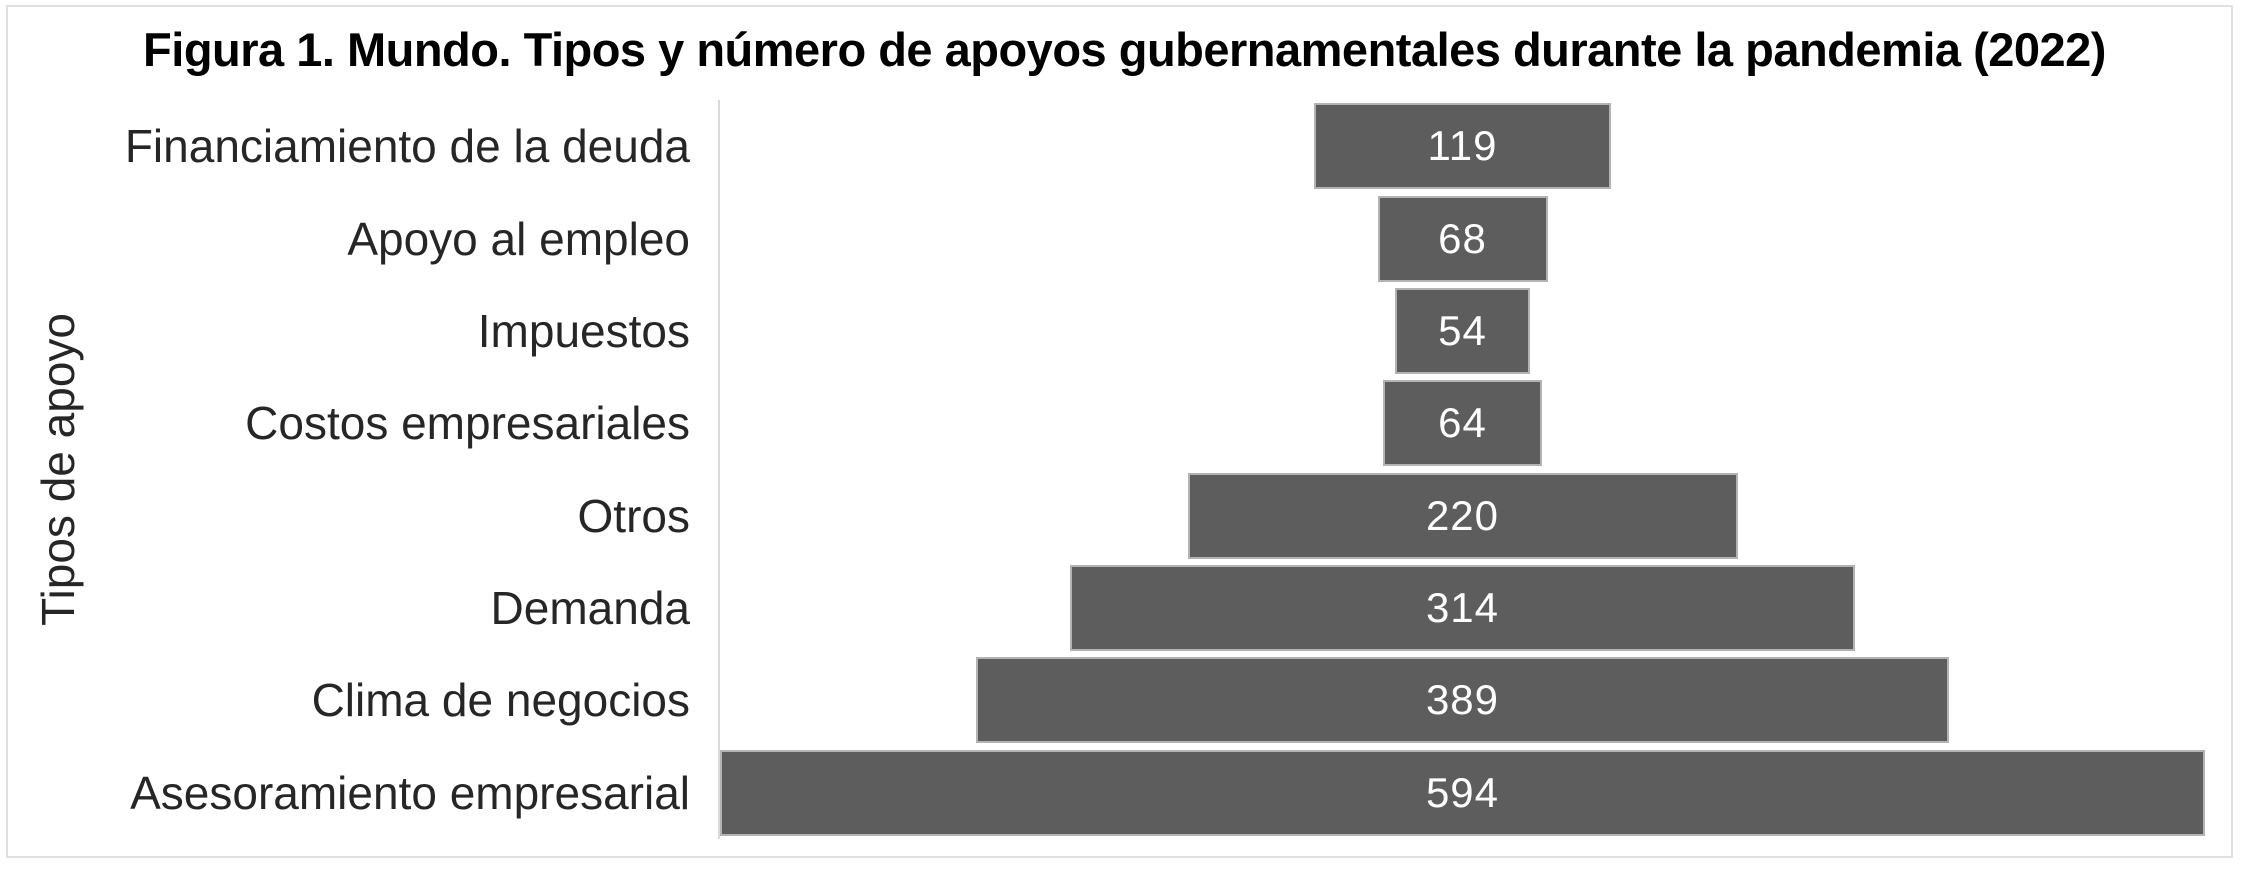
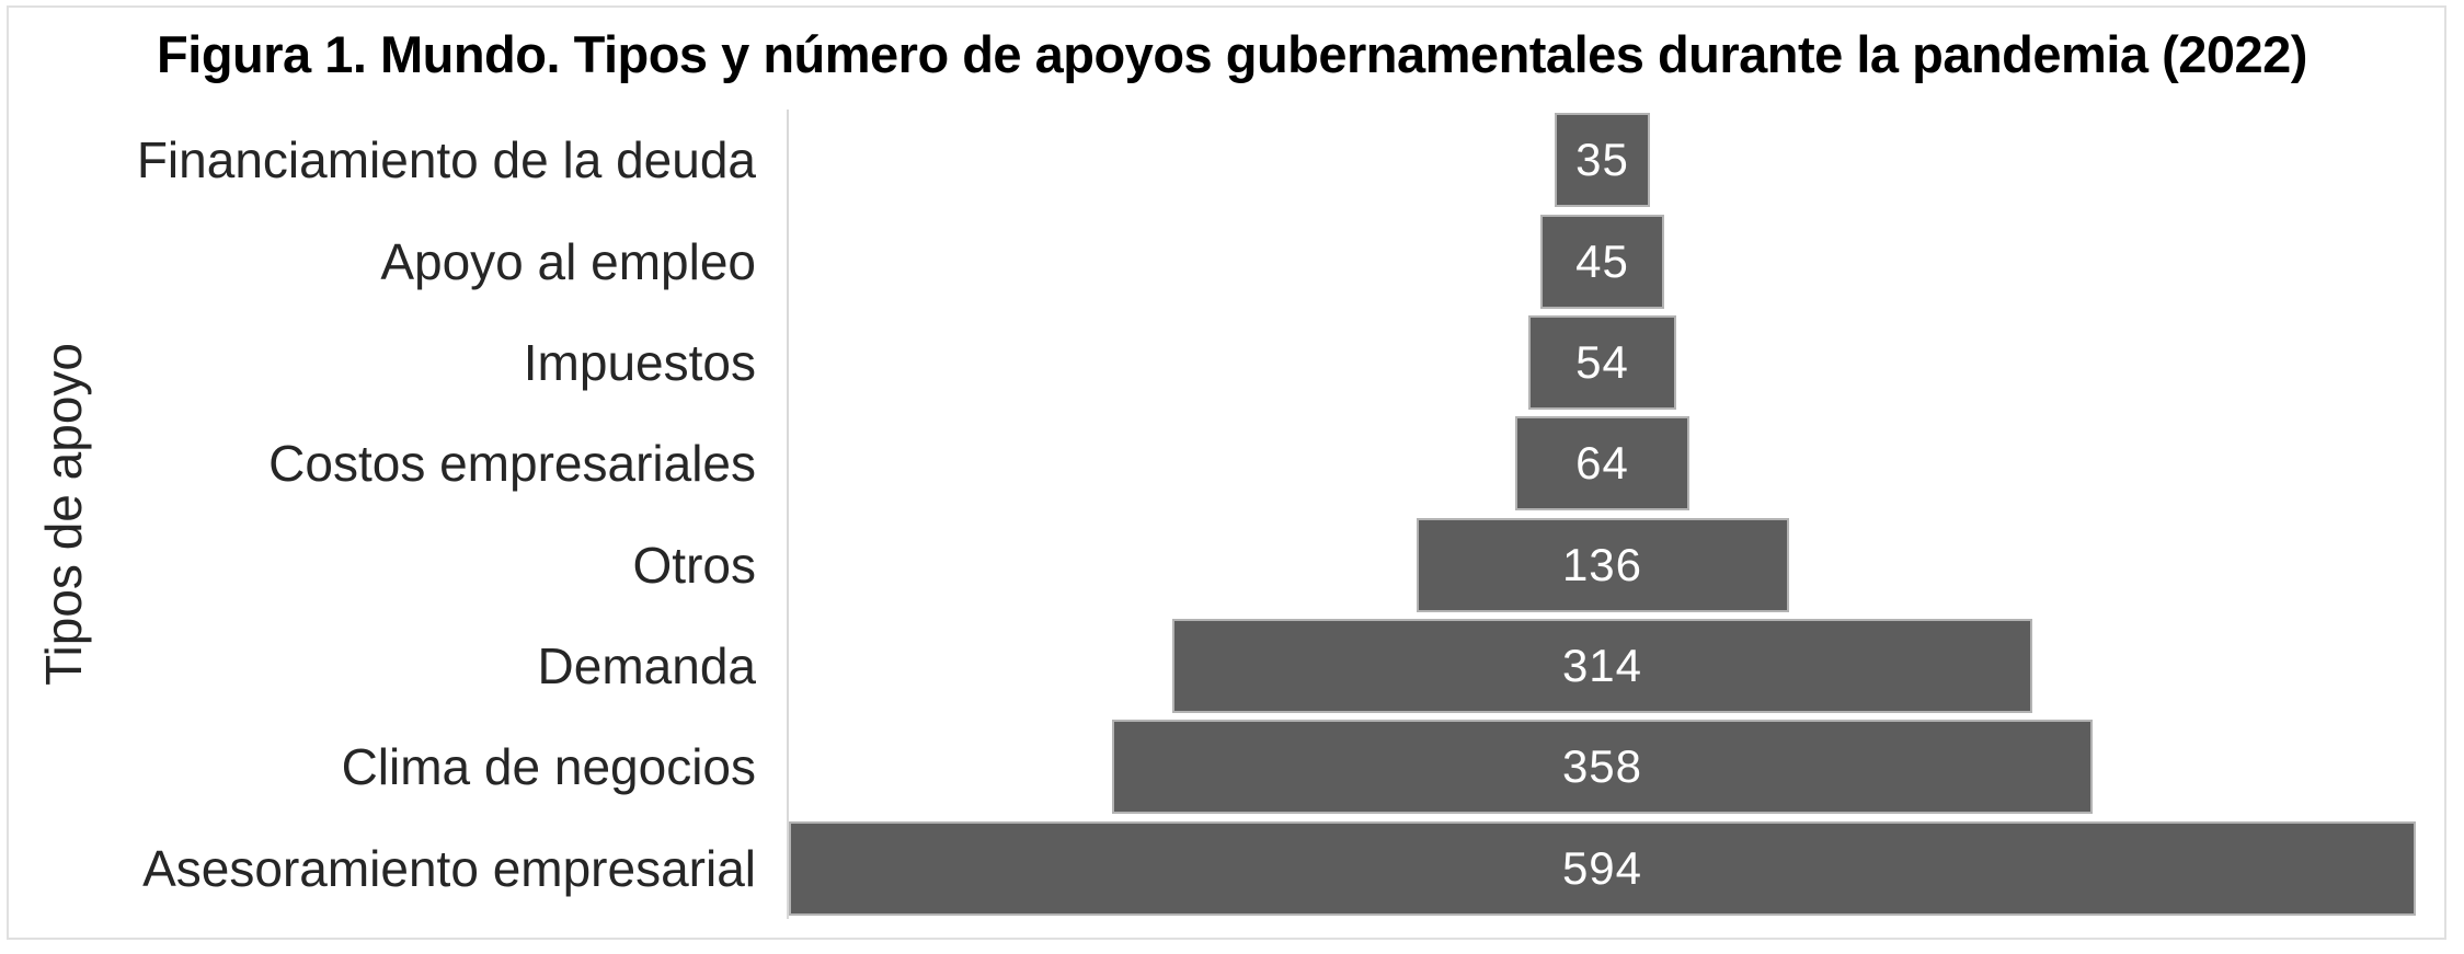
Financiamiento de la deuda: 119 -> 35
Apoyo al empleo: 68 -> 45
Otros: 220 -> 136
Clima de negocios: 389 -> 358
